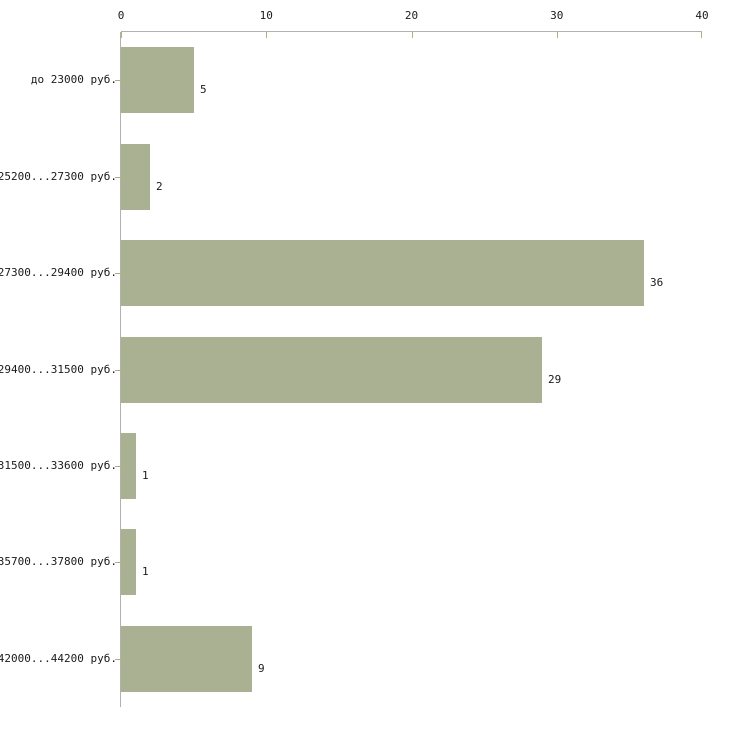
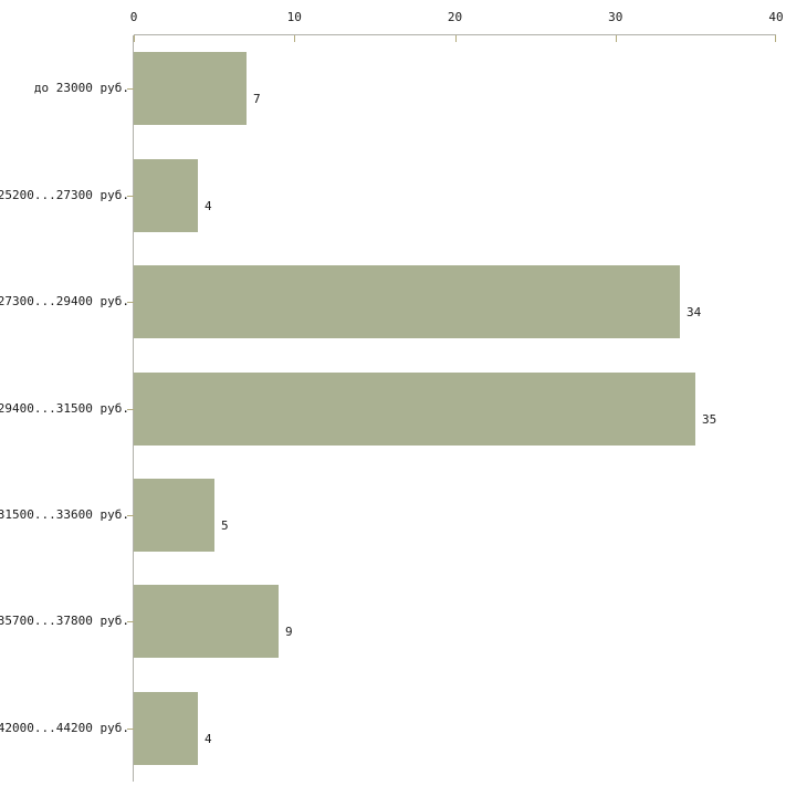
до 23000 руб.: 5 -> 7
25200...27300 руб.: 2 -> 4
27300...29400 руб.: 36 -> 34
29400...31500 руб.: 29 -> 35
31500...33600 руб.: 1 -> 5
35700...37800 руб.: 1 -> 9
42000...44200 руб.: 9 -> 4
